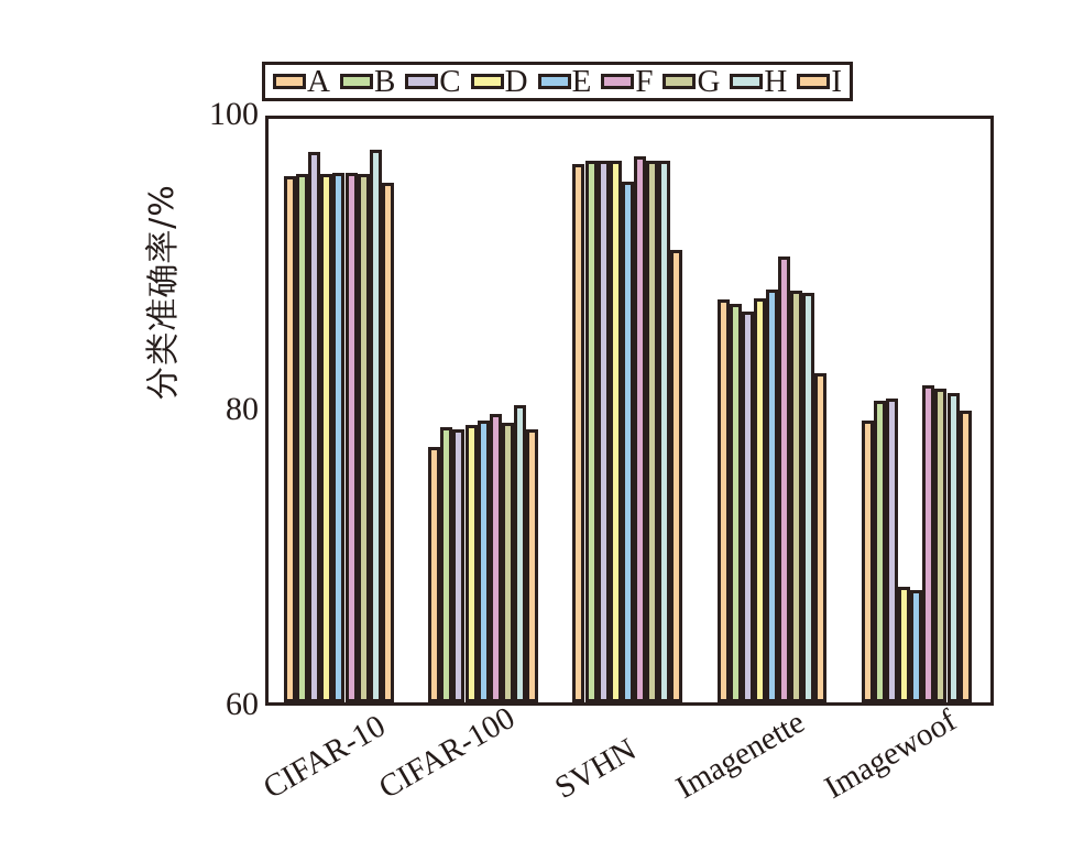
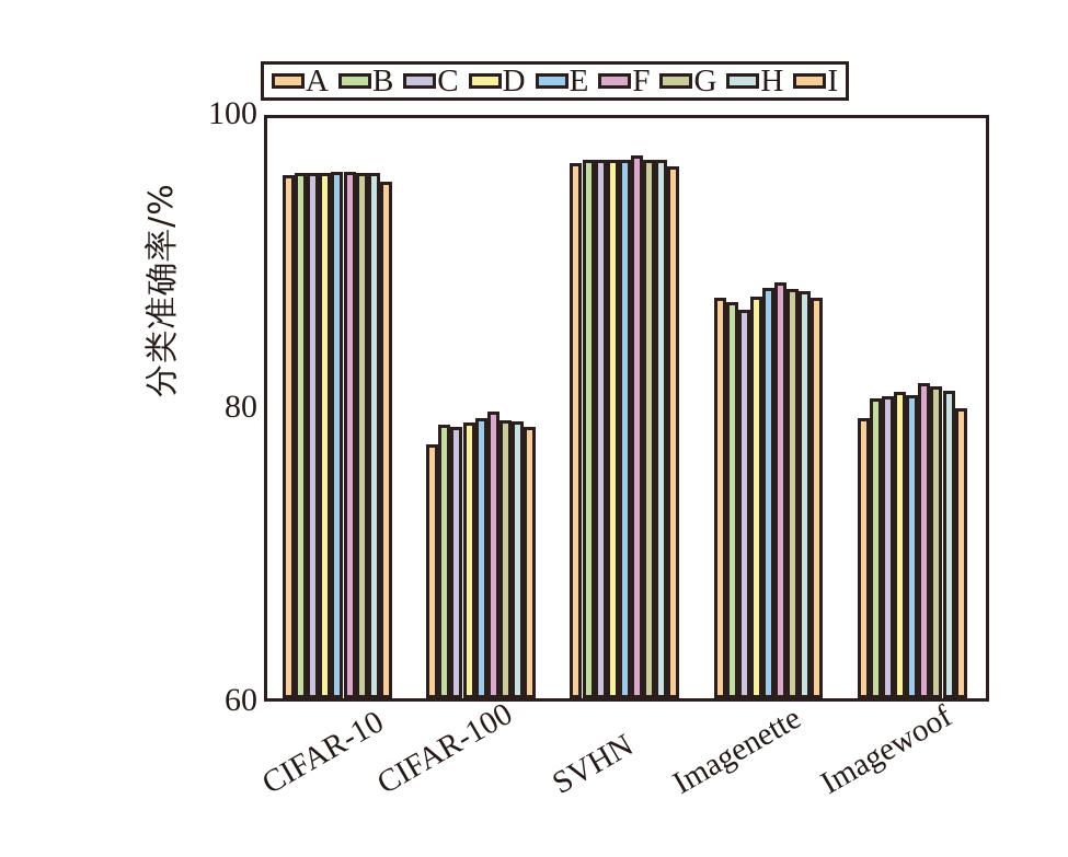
C/CIFAR-10: 97.7 -> 96.2
H/CIFAR-10: 97.9 -> 96.2
H/CIFAR-100: 80.4 -> 79.1
E/SVHN: 95.7 -> 97.1
I/SVHN: 91.0 -> 96.7
F/Imagenette: 90.6 -> 88.7
I/Imagenette: 82.6 -> 87.6
D/Imagewoof: 67.9 -> 81.1
E/Imagewoof: 67.7 -> 80.9
